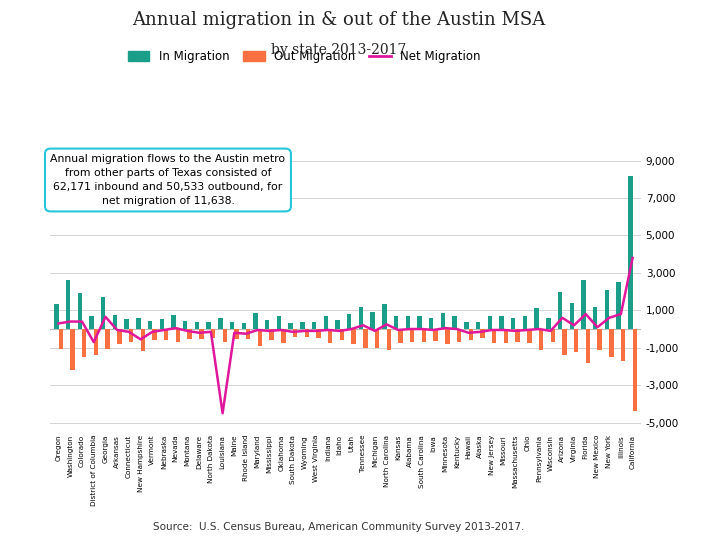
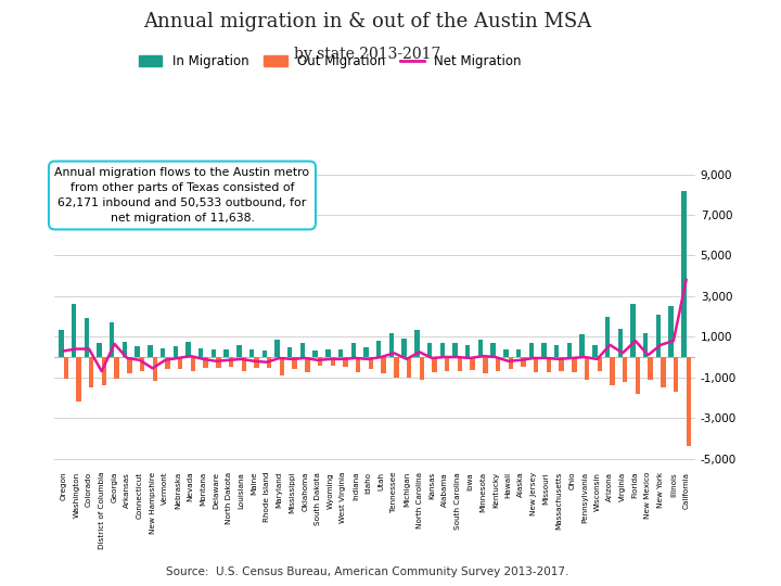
Net Migration/Louisiana: -4,500 -> -100
